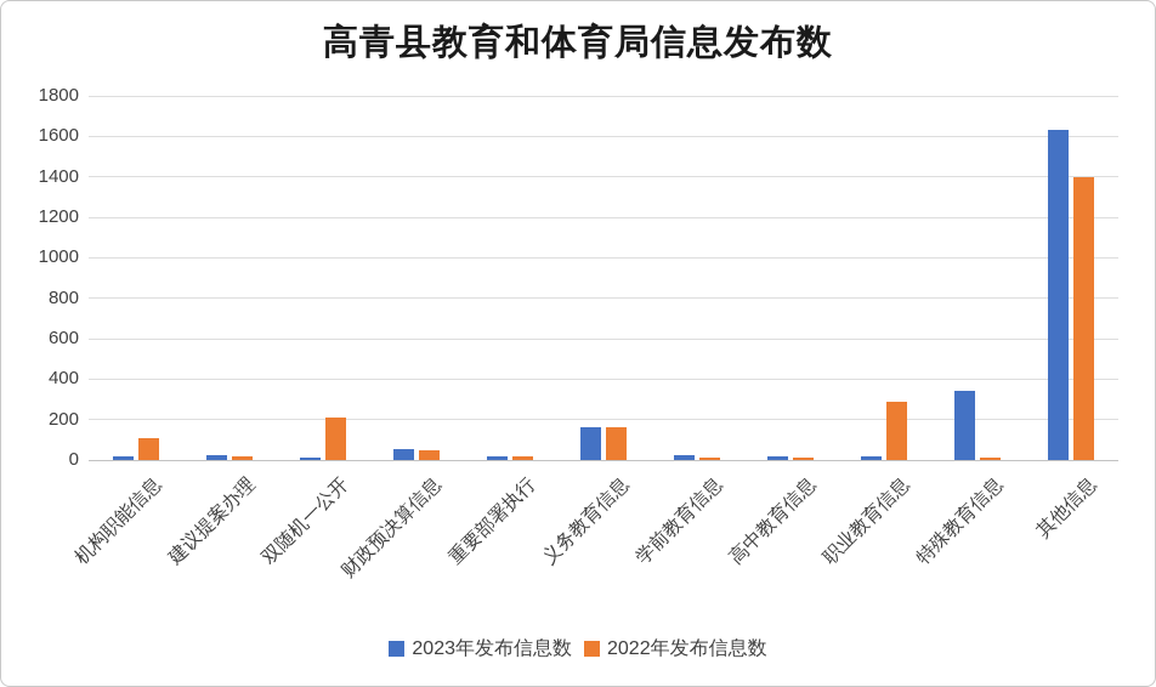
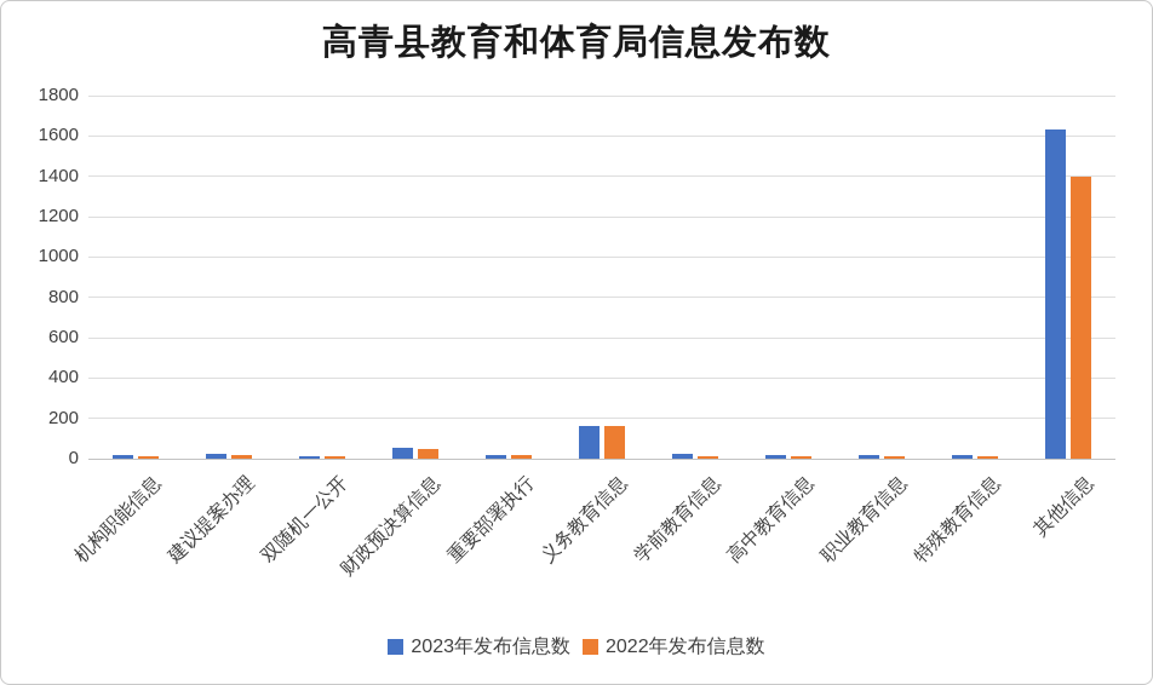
2022年发布信息数/机构职能信息: 110 -> 10
2022年发布信息数/双随机一公开: 210 -> 10
2022年发布信息数/职业教育信息: 290 -> 10
2023年发布信息数/特殊教育信息: 340 -> 20
